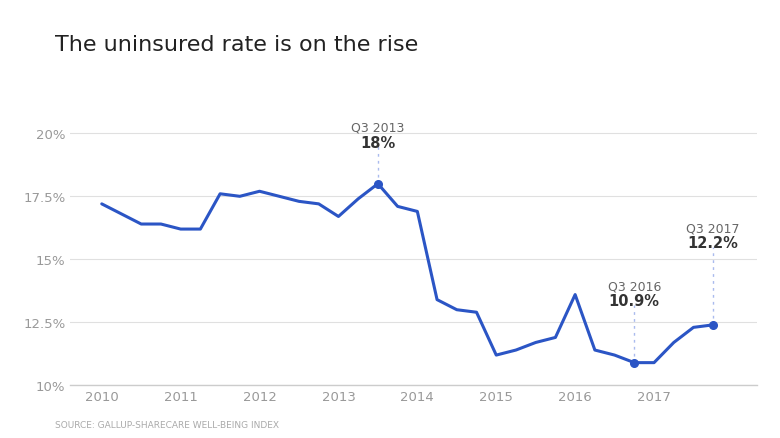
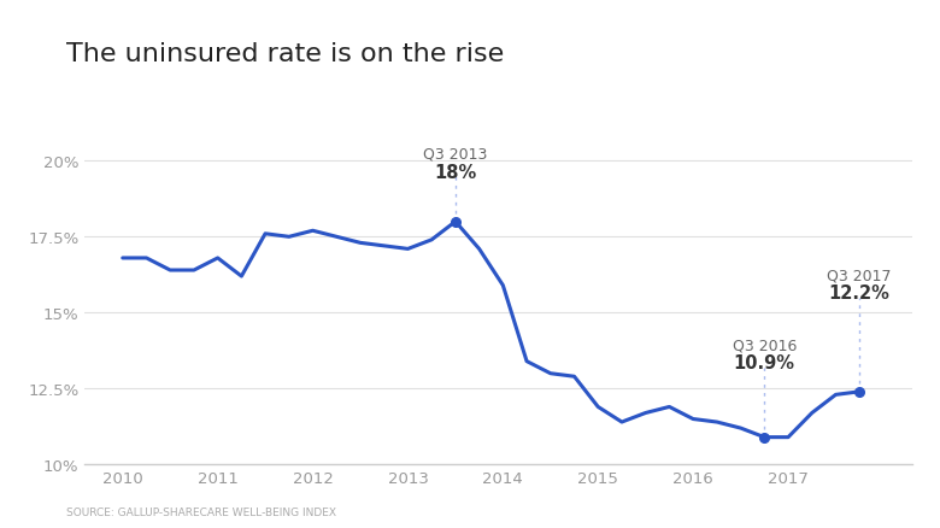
2010: 17.2% -> 16.8%
2011: 16.2% -> 16.8%
2013: 16.7% -> 17.1%
2014: 16.9% -> 15.9%
2015: 11.2% -> 11.9%
2016: 13.6% -> 11.5%
